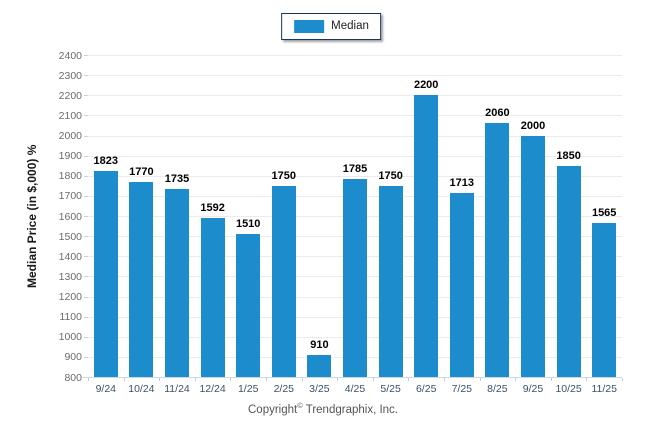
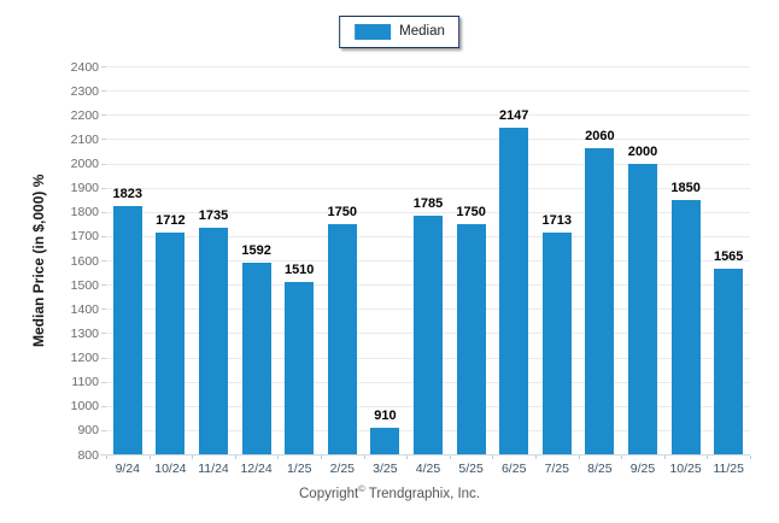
10/24: 1770 -> 1712
6/25: 2200 -> 2147
